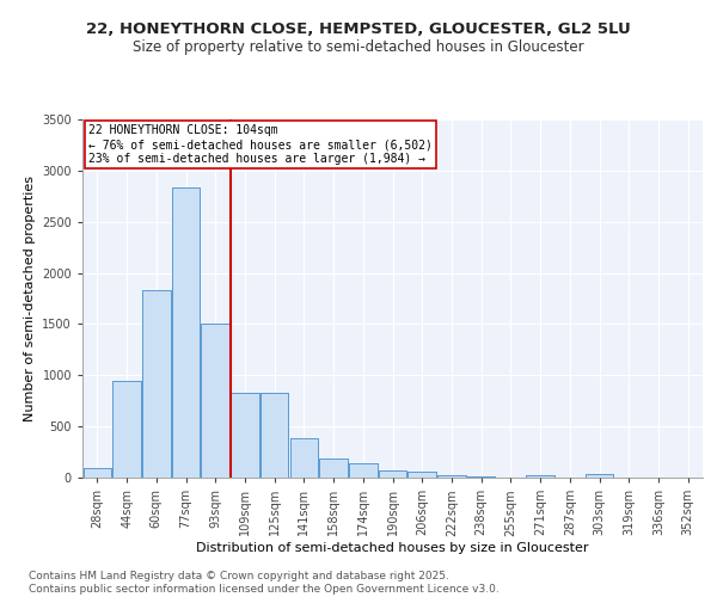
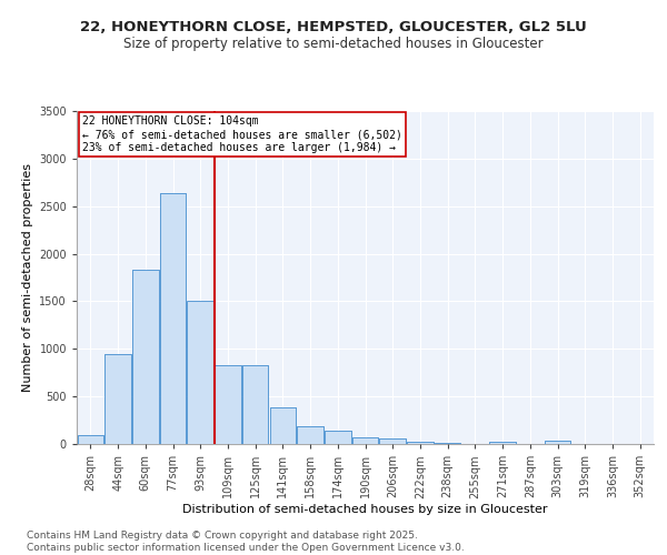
77sqm: 2840 -> 2640
